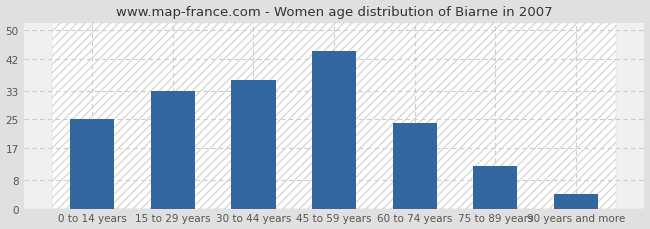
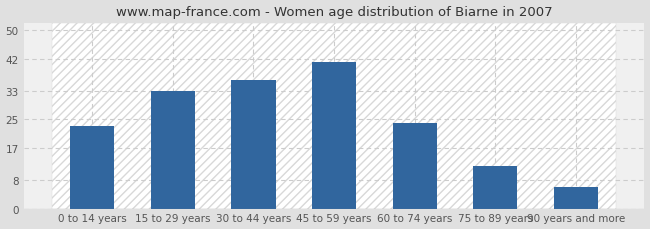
0 to 14 years: 25 -> 23
45 to 59 years: 44 -> 41
90 years and more: 4 -> 6
